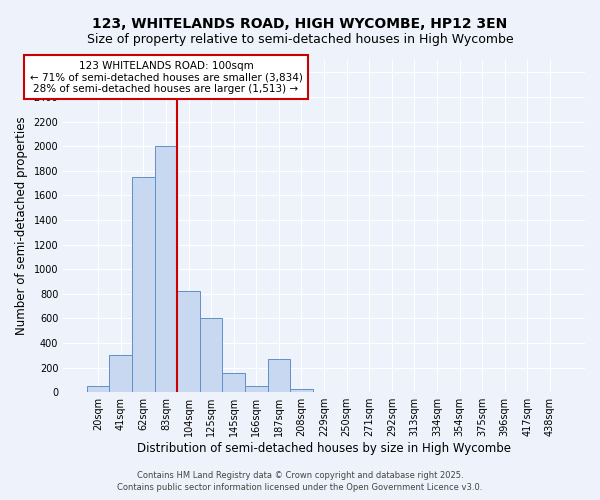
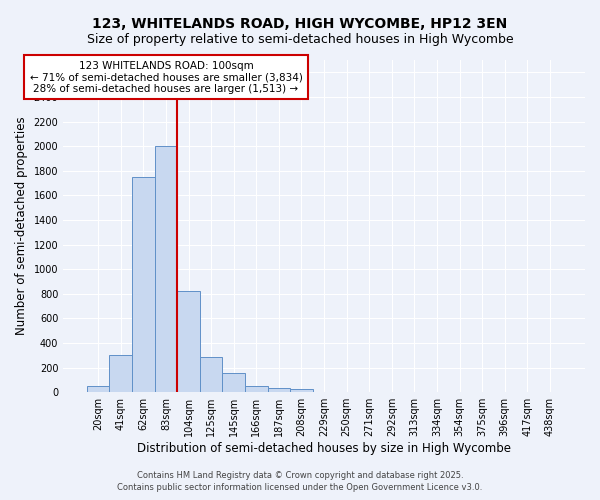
125sqm: 600 -> 290
187sqm: 270 -> 40
